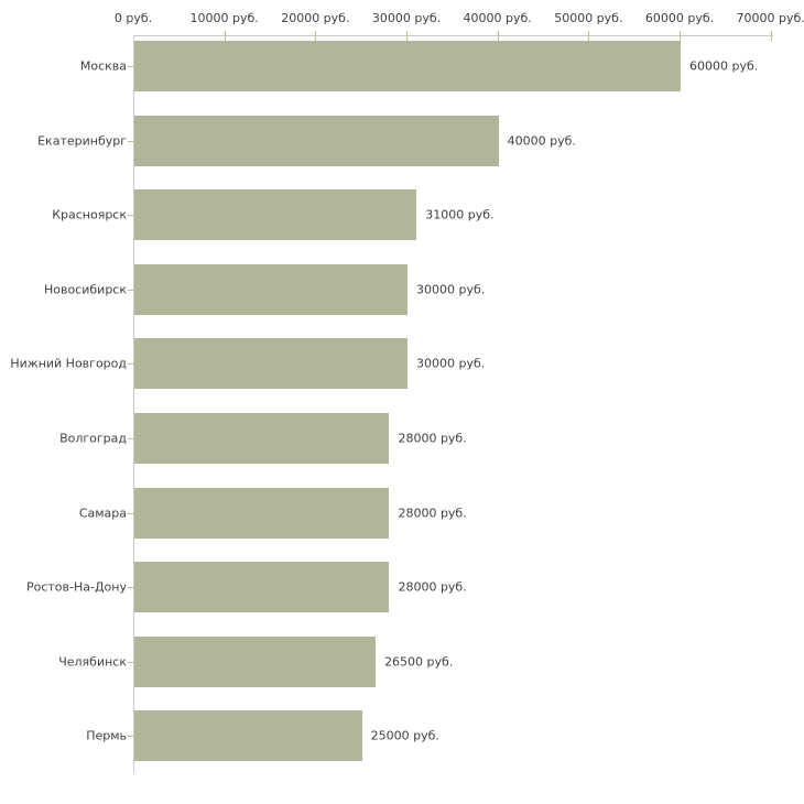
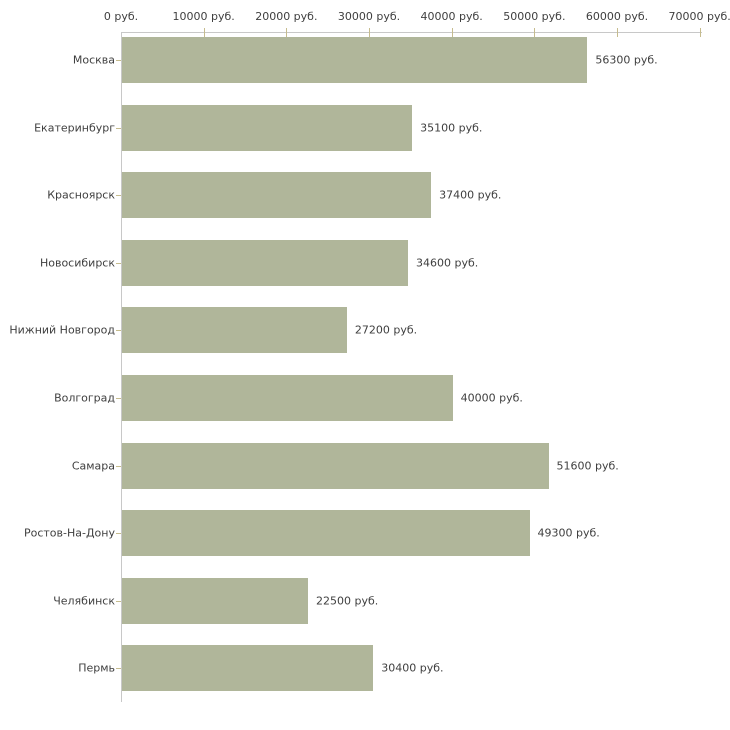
Москва: 60000 -> 56300
Екатеринбург: 40000 -> 35100
Красноярск: 31000 -> 37400
Новосибирск: 30000 -> 34600
Нижний Новгород: 30000 -> 27200
Волгоград: 28000 -> 40000
Самара: 28000 -> 51600
Ростов-На-Дону: 28000 -> 49300
Челябинск: 26500 -> 22500
Пермь: 25000 -> 30400
